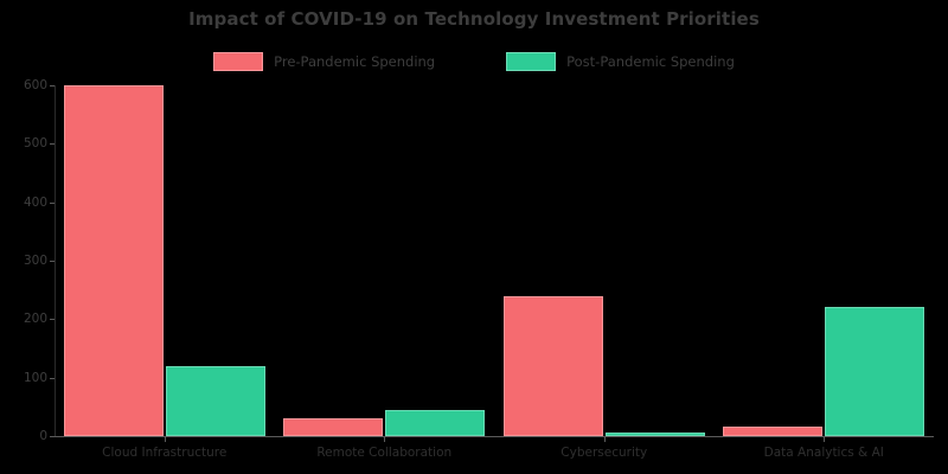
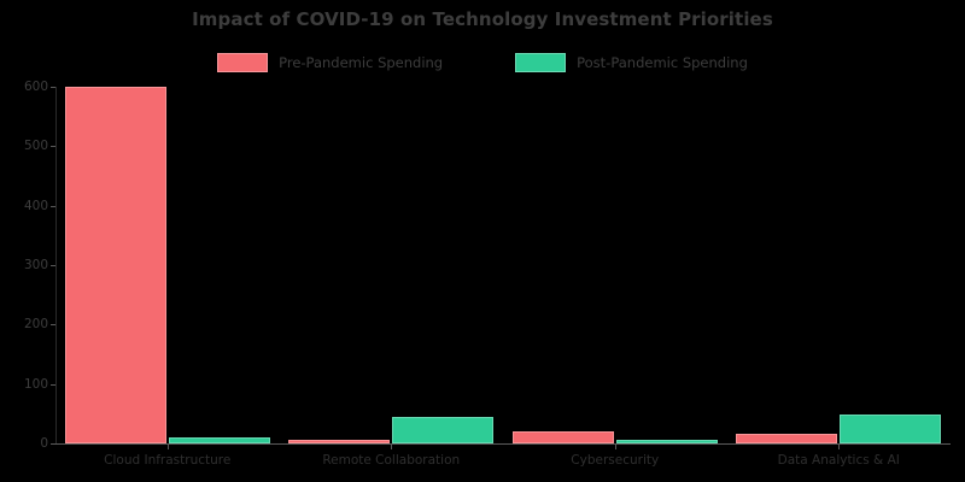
Post-Pandemic Spending/Cloud Infrastructure: 120 -> 10
Pre-Pandemic Spending/Remote Collaboration: 30 -> 10
Pre-Pandemic Spending/Cybersecurity: 240 -> 20
Post-Pandemic Spending/Data Analytics & AI: 220 -> 50
